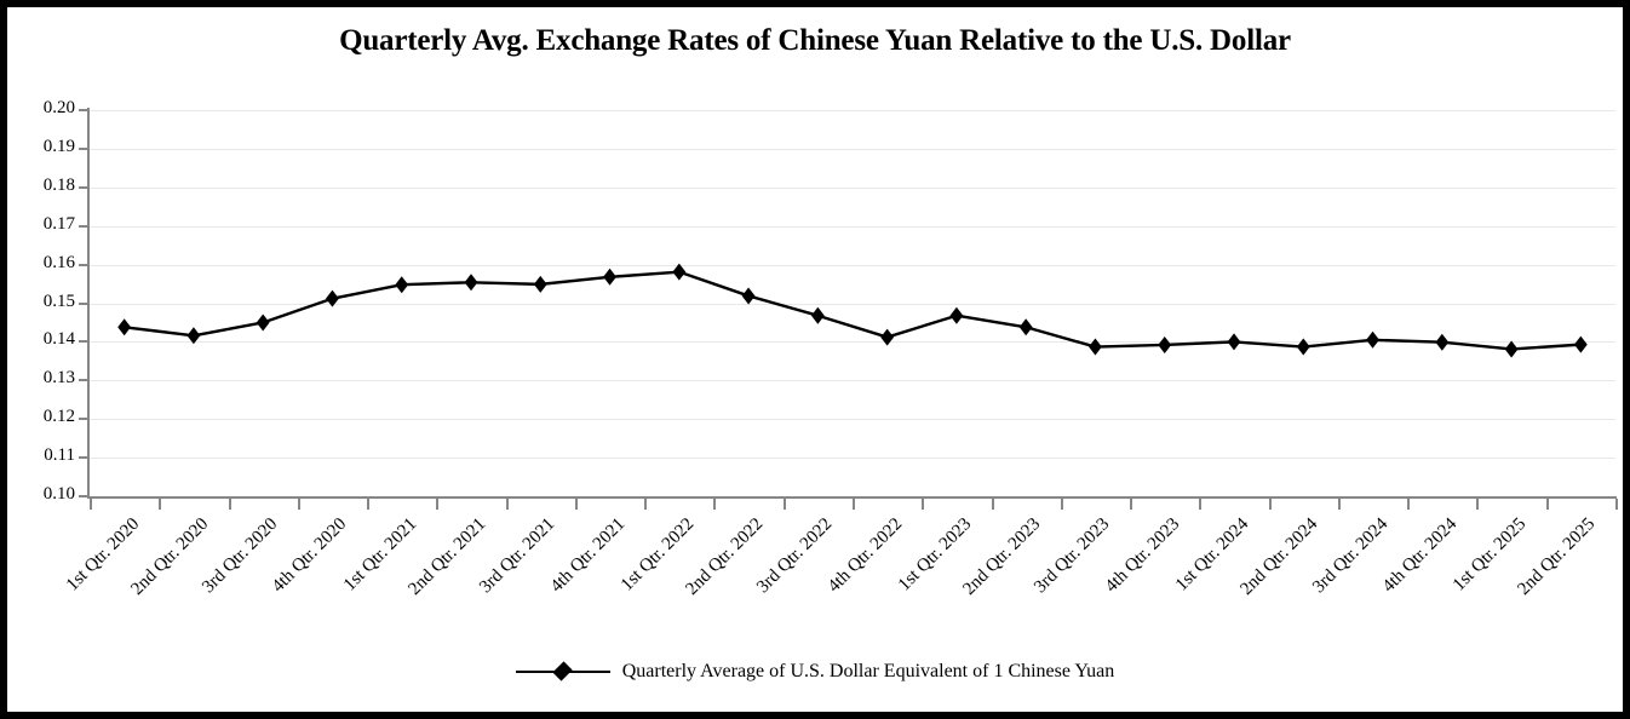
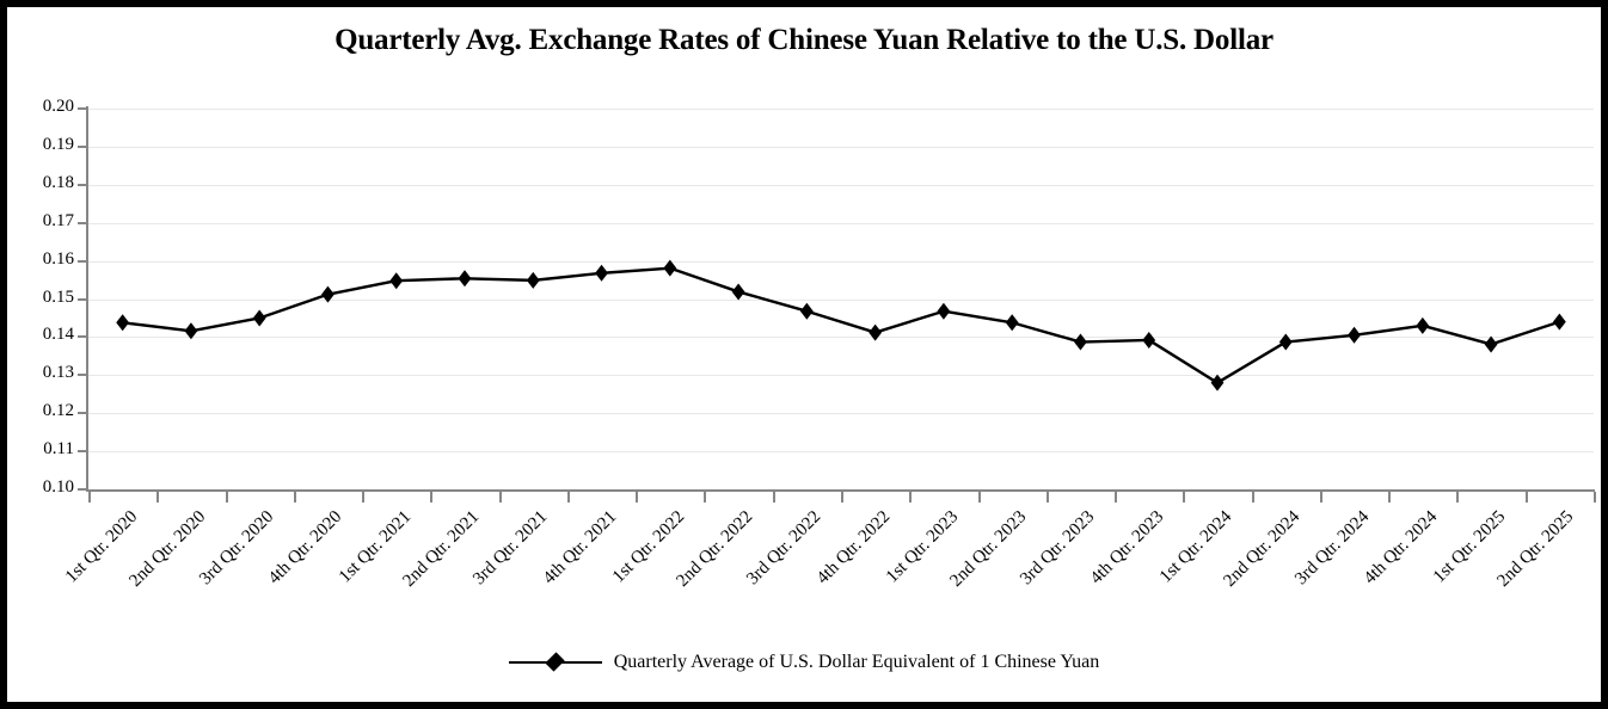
1st Qtr. 2024: 0.140 -> 0.128
4th Qtr. 2024: 0.140 -> 0.143
2nd Qtr. 2025: 0.139 -> 0.144
